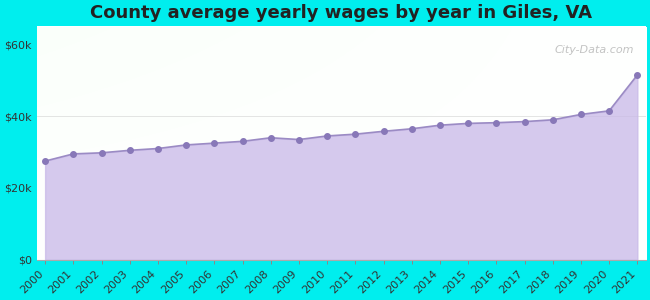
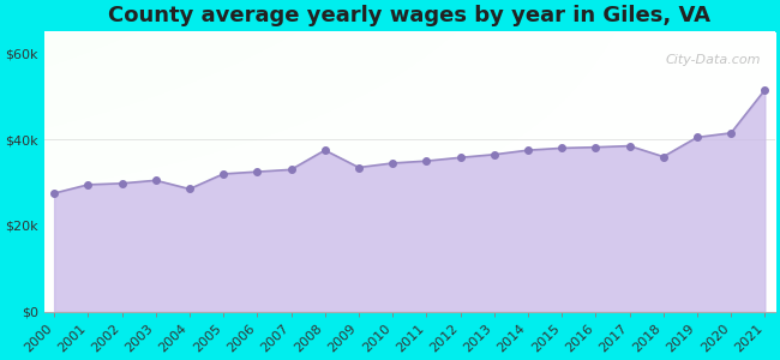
2004: $31.0k -> $28.5k
2008: $34.0k -> $37.5k
2018: $39.0k -> $36.0k
